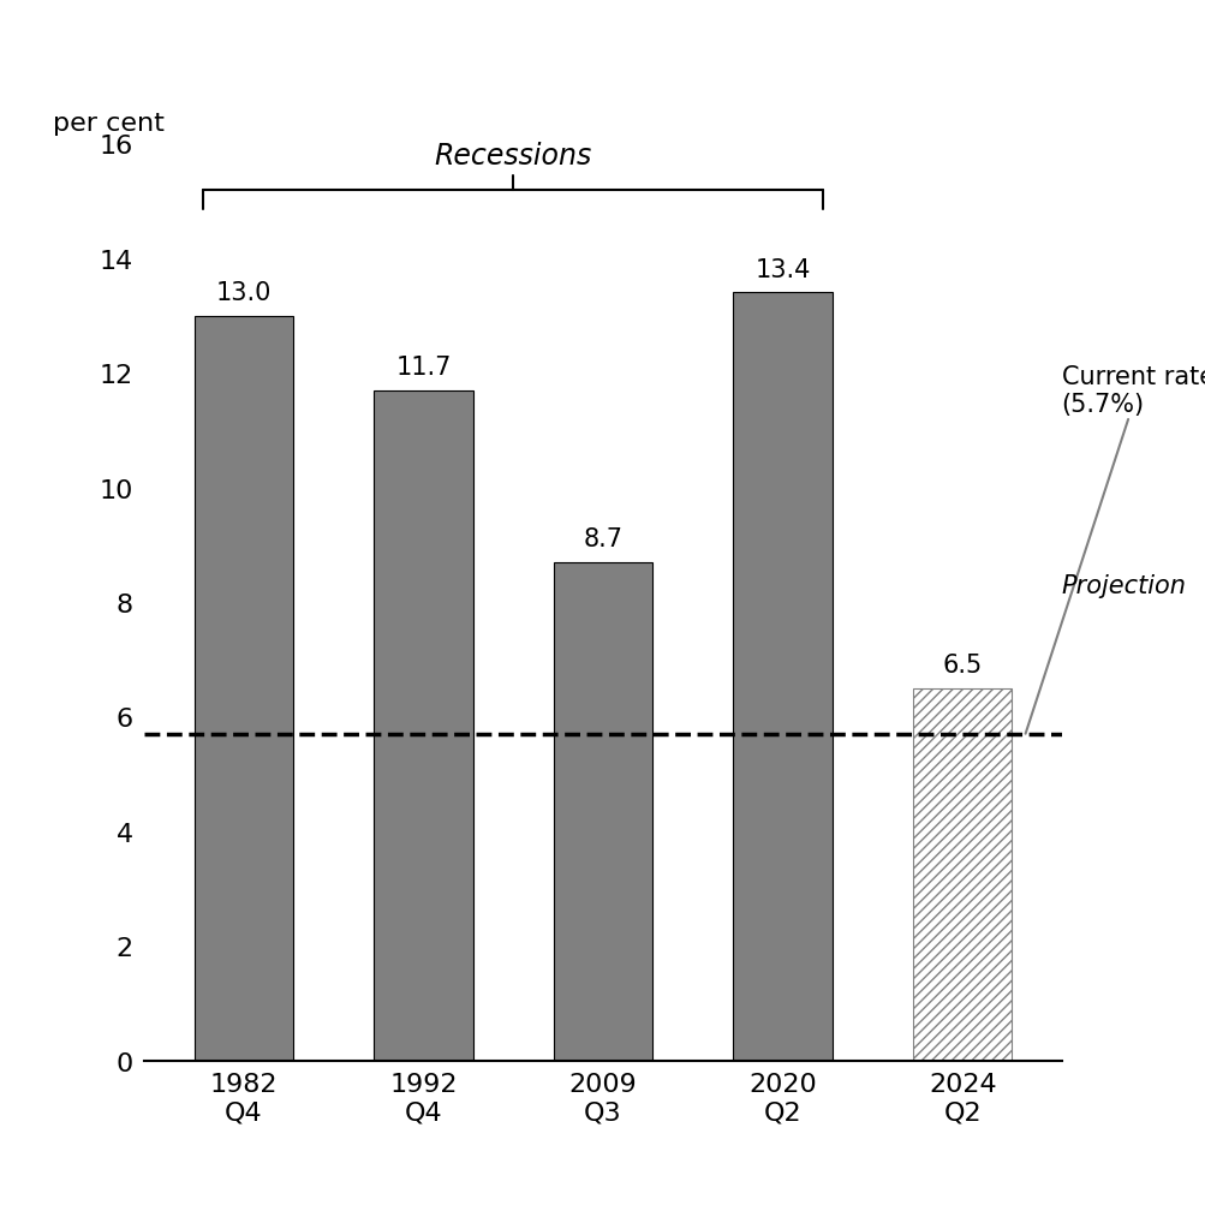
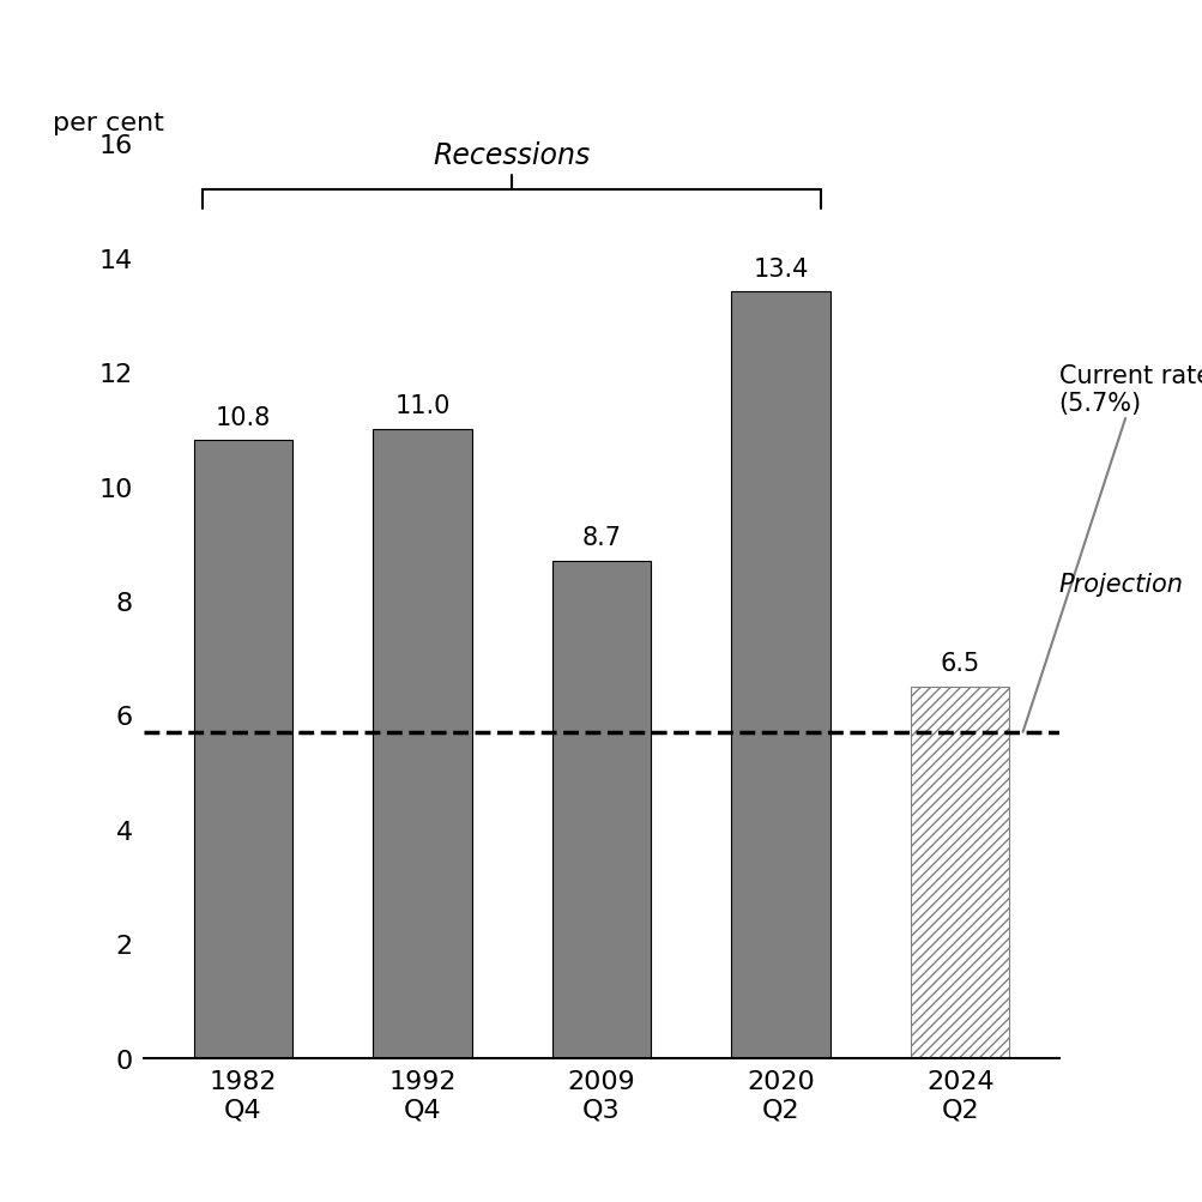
1982 Q4: 13.0 -> 10.8
1992 Q4: 11.7 -> 11.0
